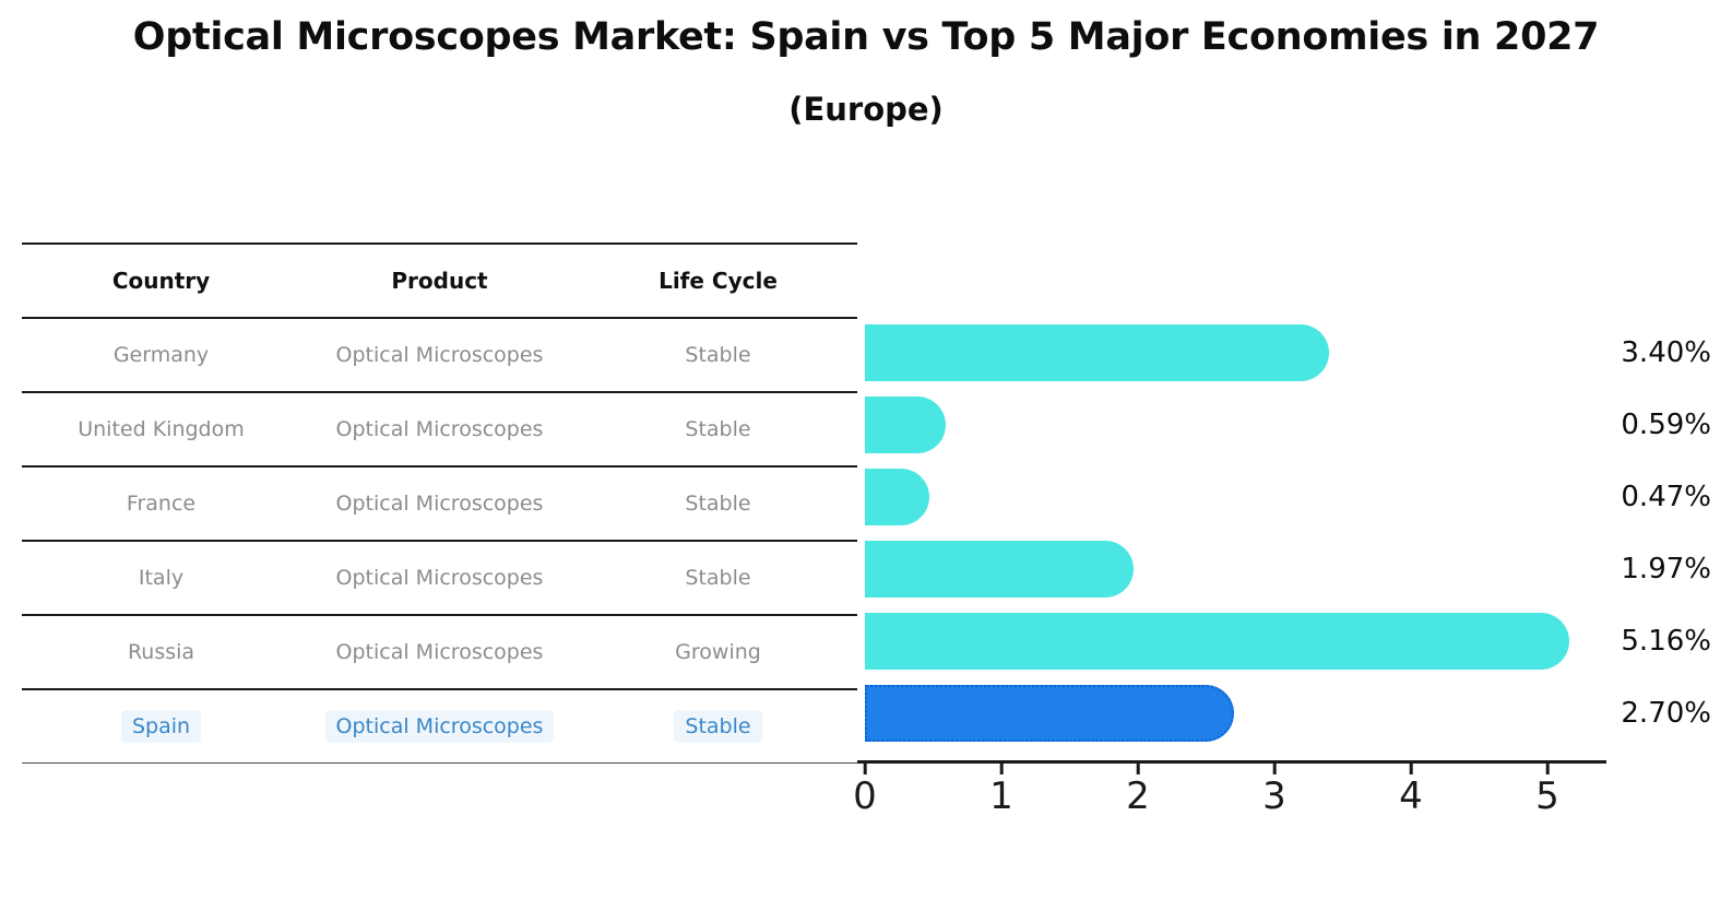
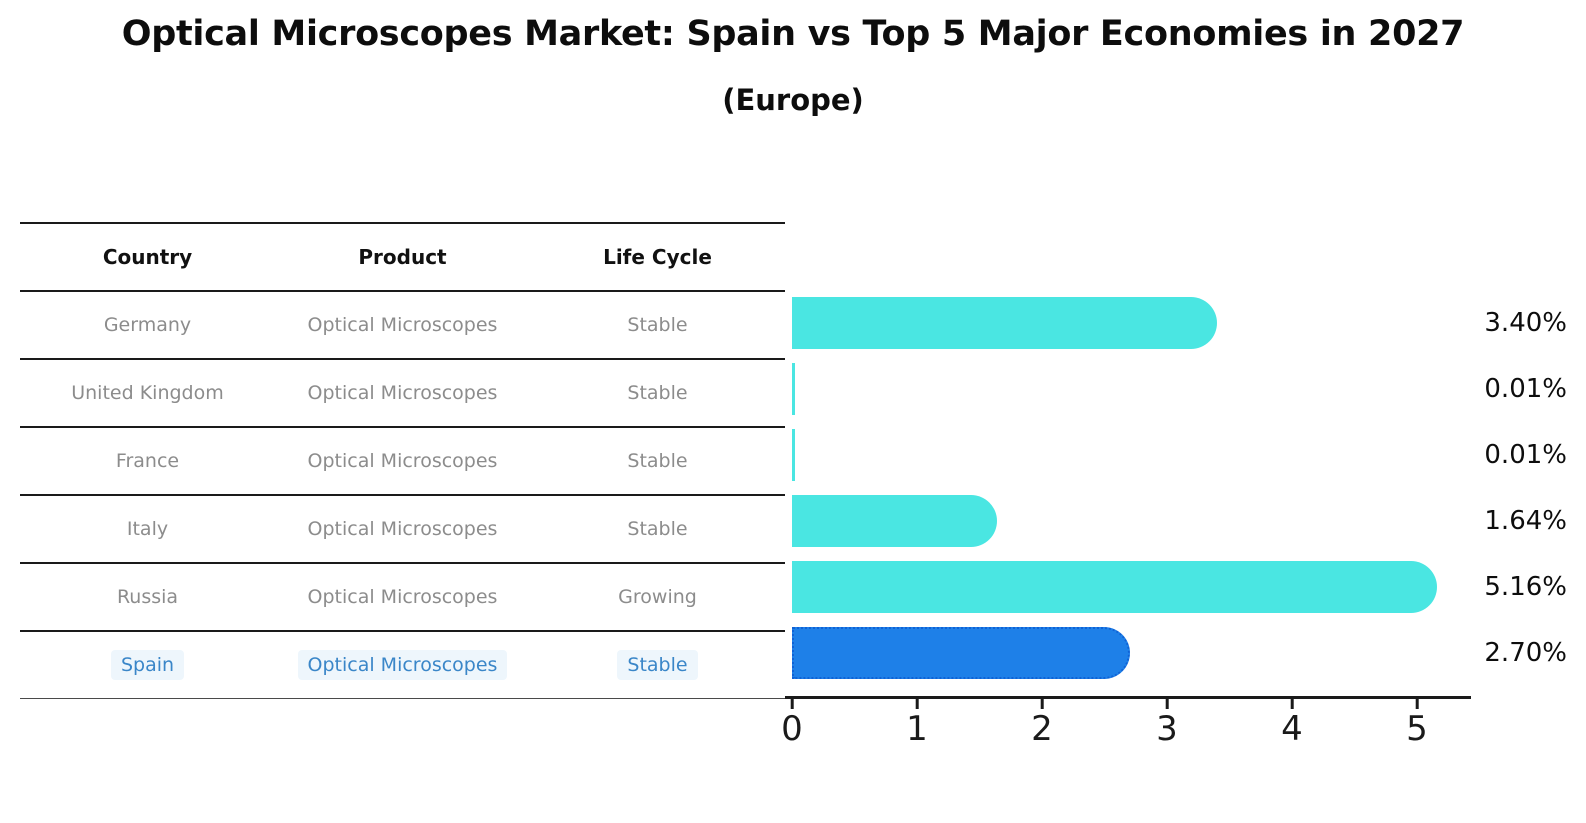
United Kingdom: 0.59% -> 0.01%
France: 0.47% -> 0.01%
Italy: 1.97% -> 1.64%
